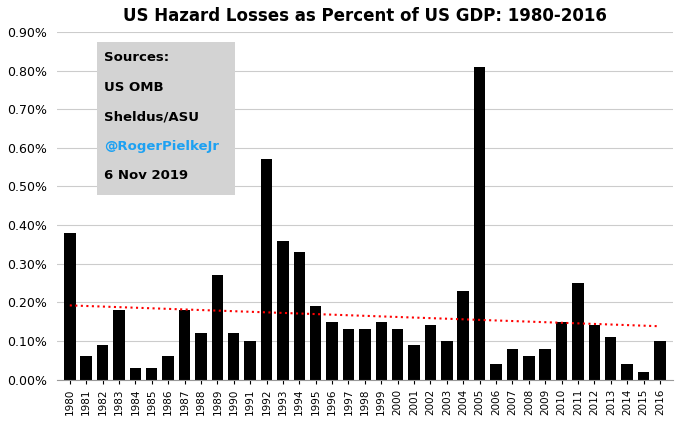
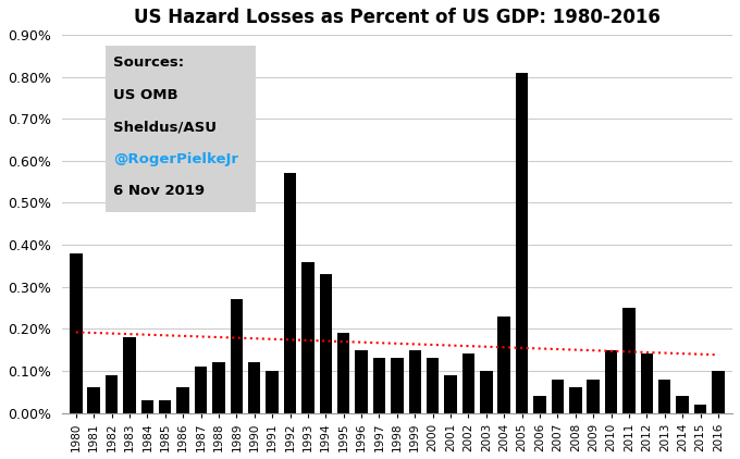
1987: 0.18% -> 0.11%
2013: 0.11% -> 0.08%
